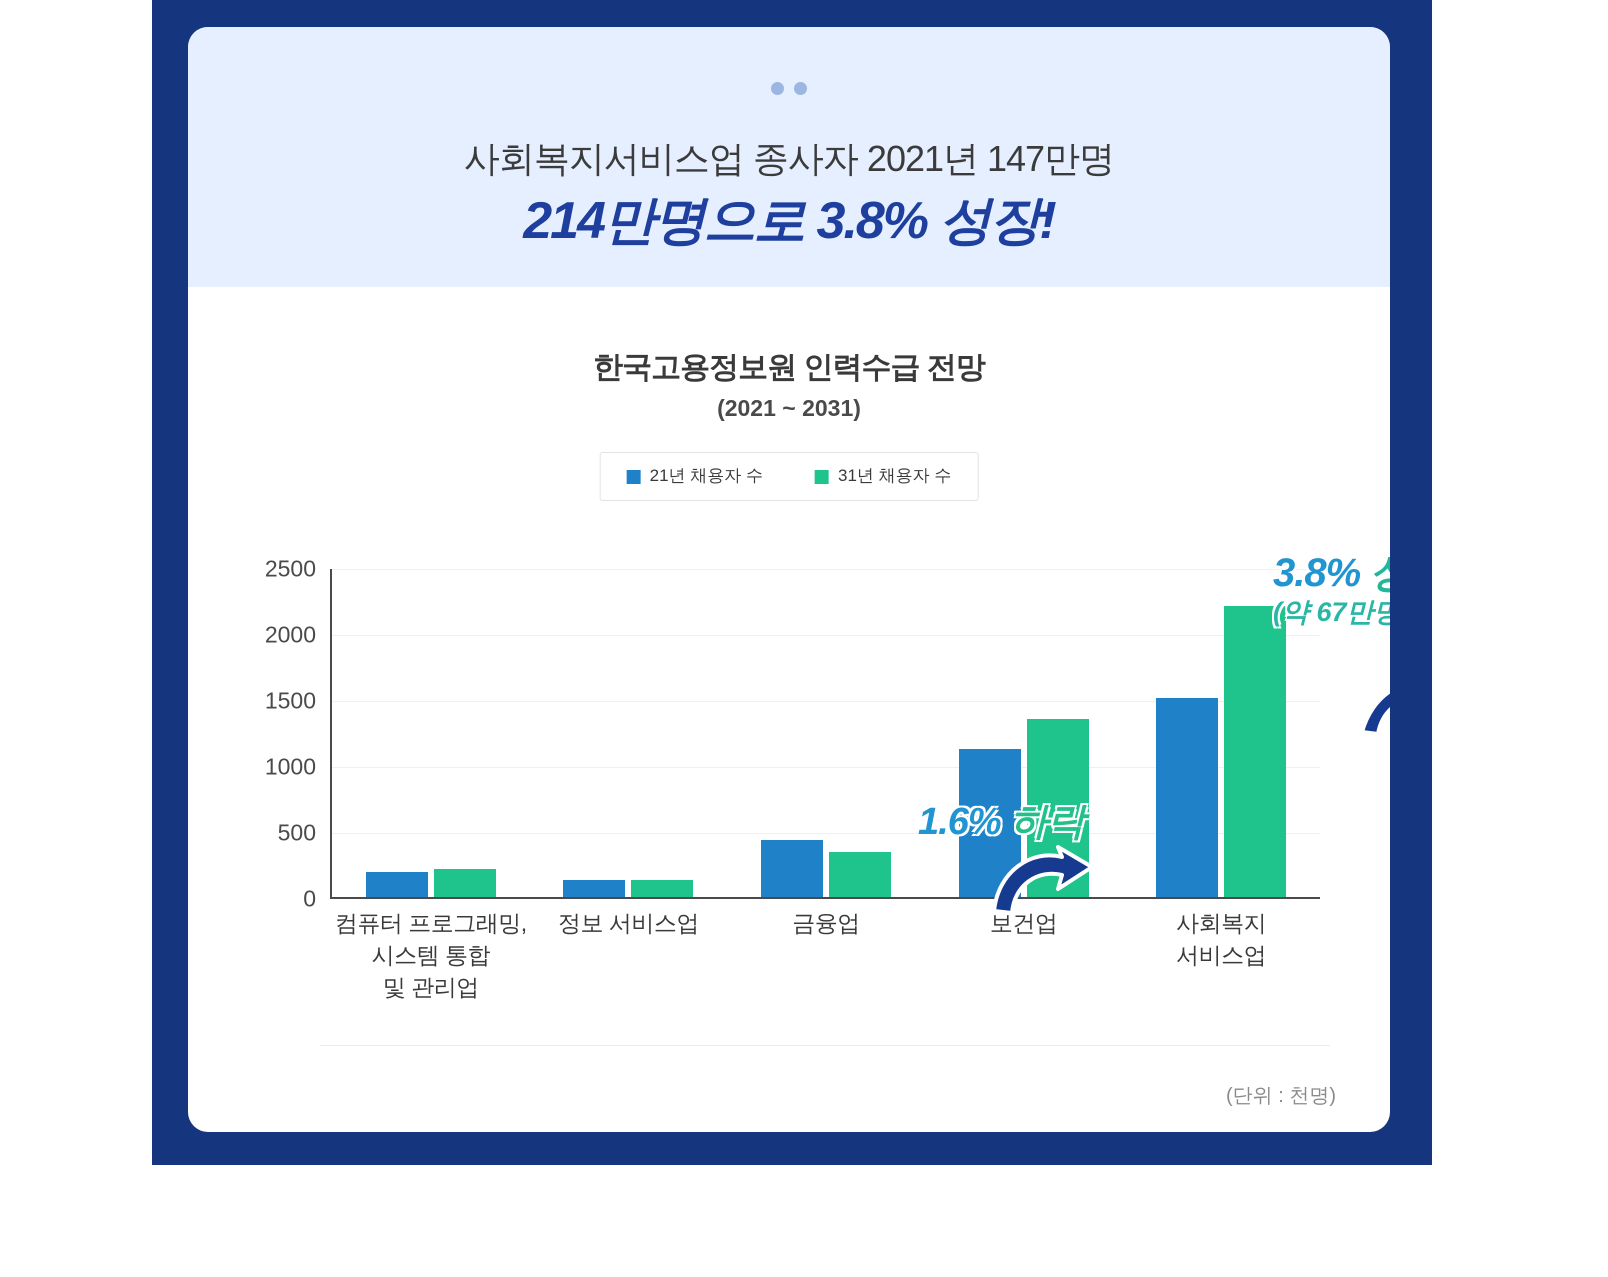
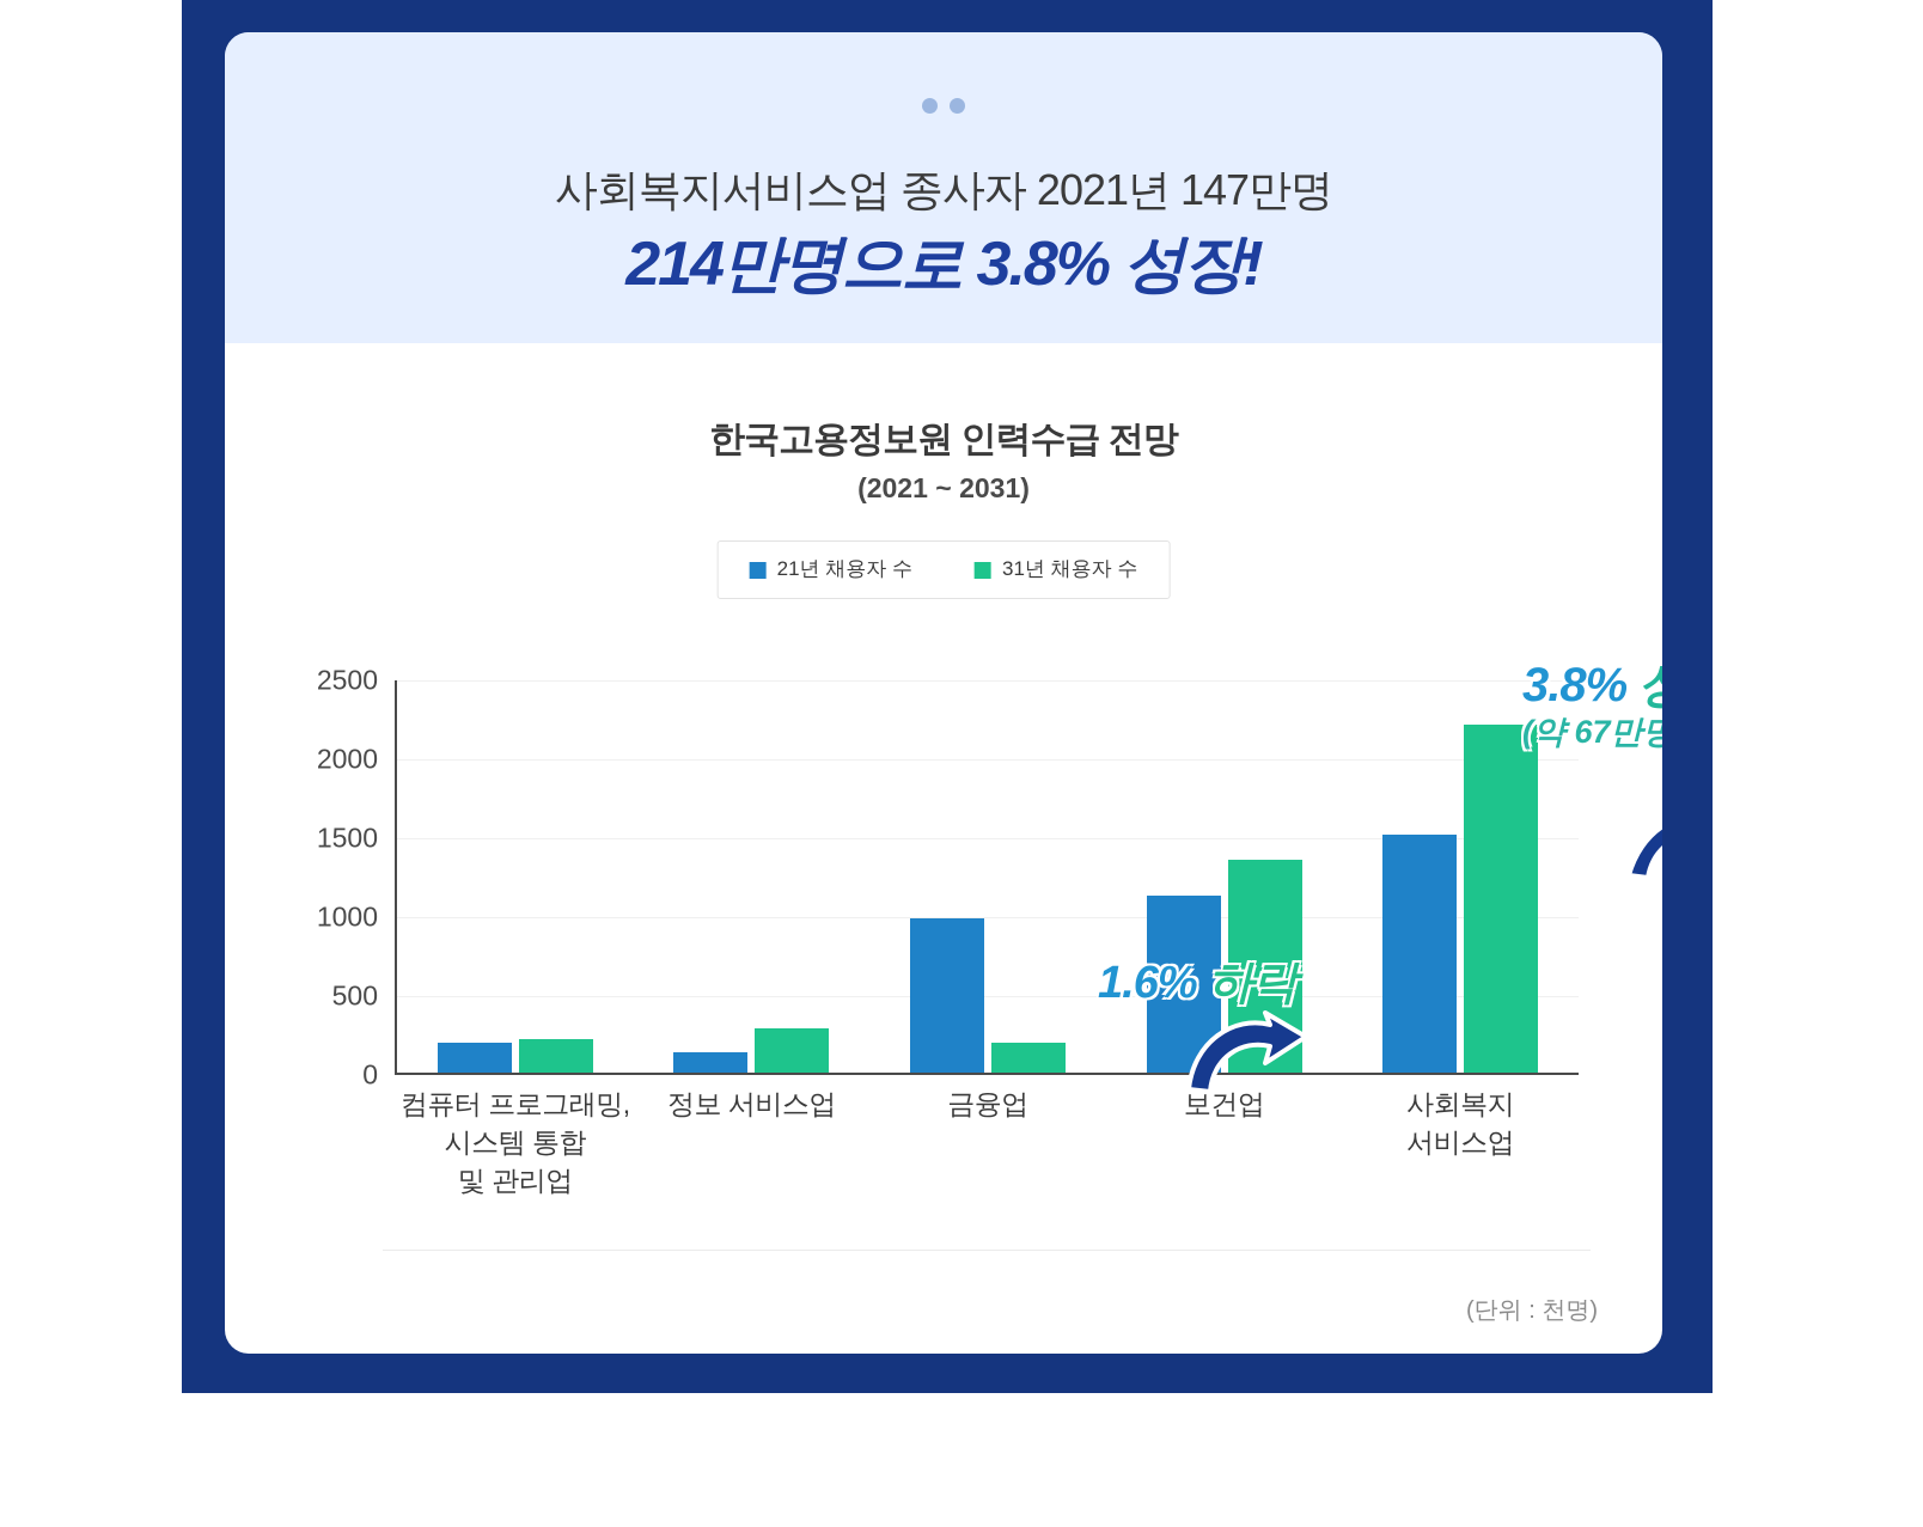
31년 채용자 수/정보 서비스업: 130 -> 280
21년 채용자 수/금융업: 430 -> 980
31년 채용자 수/금융업: 340 -> 190
